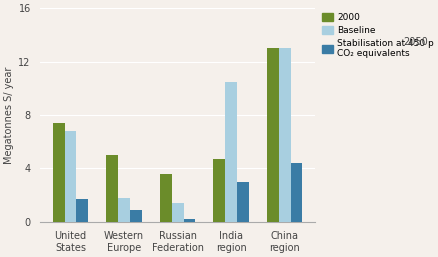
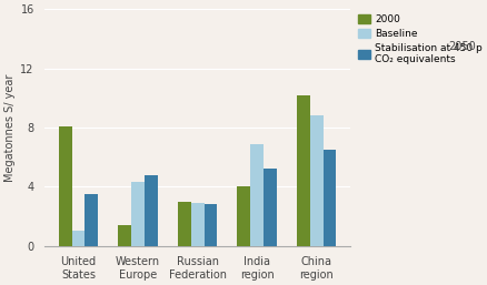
2000/United States: 7.4 -> 8.1
Baseline/United States: 6.8 -> 1.0
Stabilisation at 450 p CO₂ equivalents/United States: 1.7 -> 3.5
2000/Western Europe: 5.0 -> 1.4
Baseline/Western Europe: 1.8 -> 4.3
Stabilisation at 450 p CO₂ equivalents/Western Europe: 0.9 -> 4.8
2000/Russian Federation: 3.6 -> 3.0
Baseline/Russian Federation: 1.4 -> 2.9
Stabilisation at 450 p CO₂ equivalents/Russian Federation: 0.2 -> 2.8
2000/India region: 4.7 -> 4.0
Baseline/India region: 10.5 -> 6.9
Stabilisation at 450 p CO₂ equivalents/India region: 3.0 -> 5.2
2000/China region: 13.0 -> 10.2
Baseline/China region: 13.0 -> 8.8
Stabilisation at 450 p CO₂ equivalents/China region: 4.4 -> 6.5
